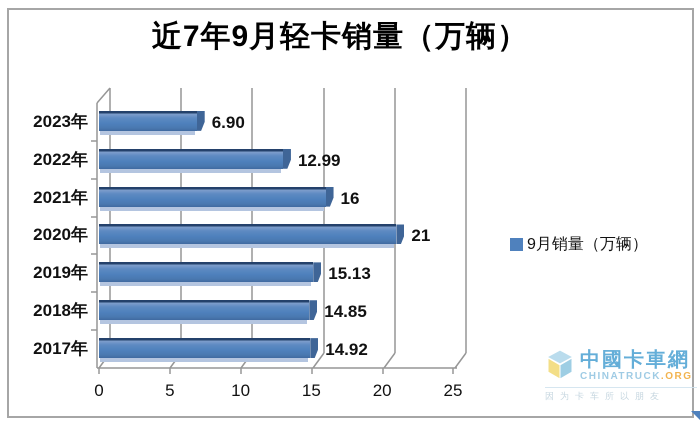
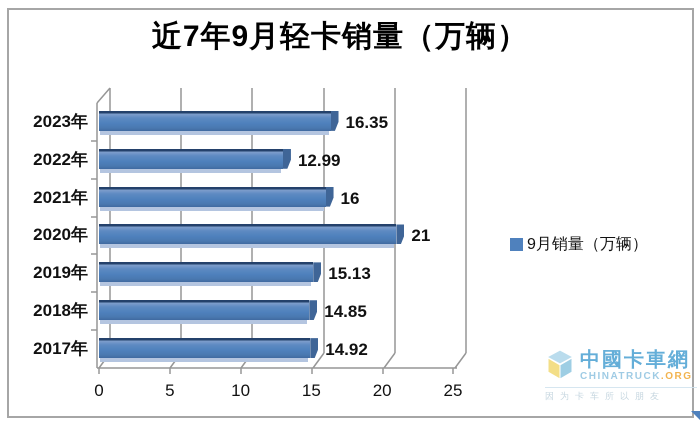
2023年: 6.90 -> 16.35
